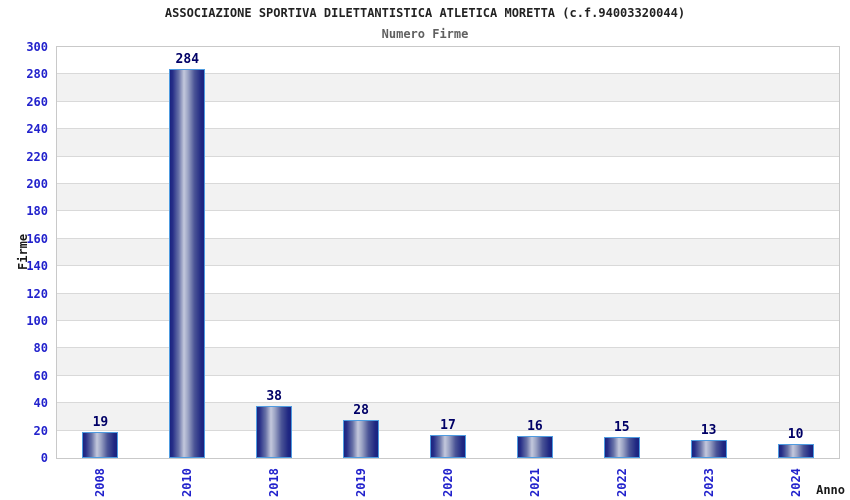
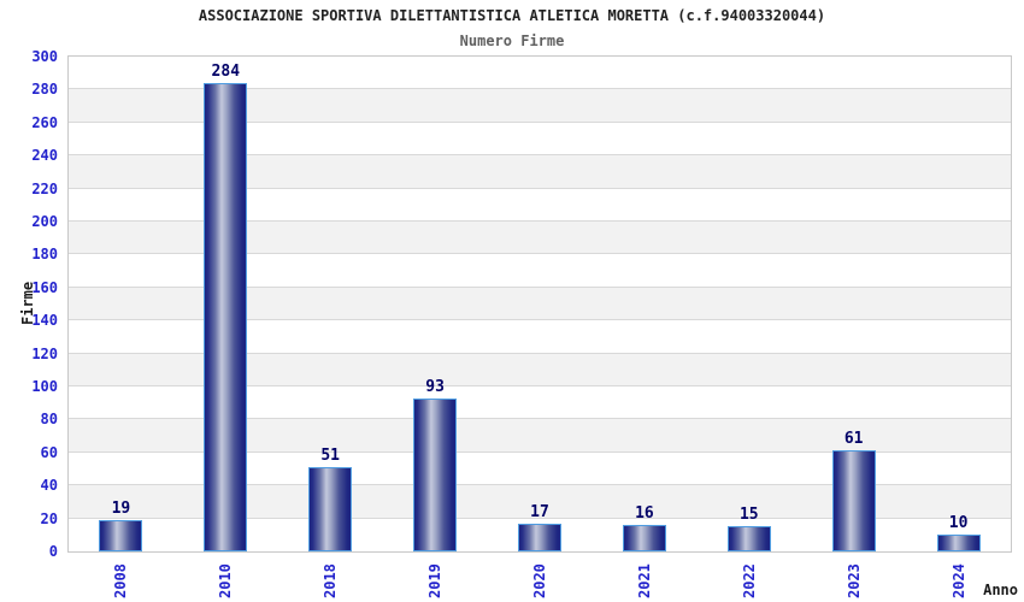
2018: 38 -> 51
2019: 28 -> 93
2023: 13 -> 61
